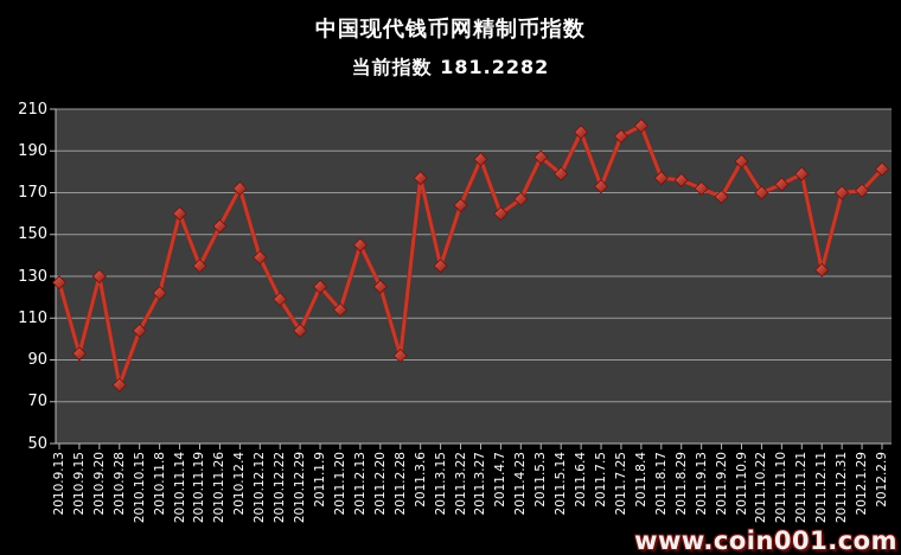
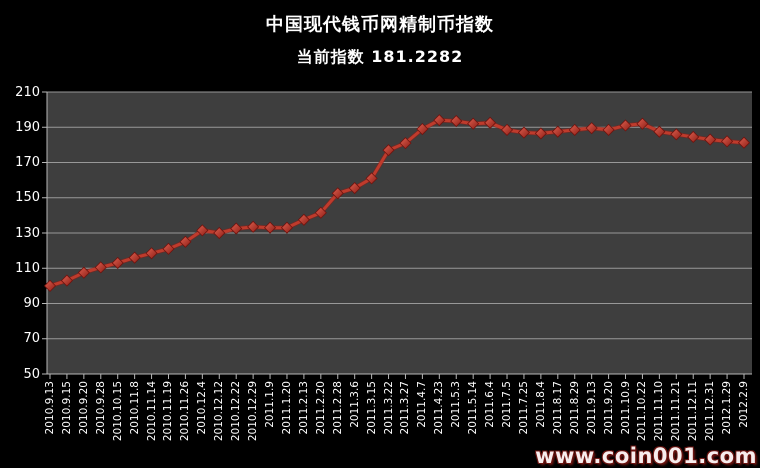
2010.9.13: 127 -> 100
2010.9.15: 93 -> 103
2010.9.20: 130 -> 108
2010.9.28: 78 -> 110
2010.10.15: 104 -> 113
2010.11.8: 122 -> 116
2010.11.14: 160 -> 118
2010.11.19: 135 -> 121
2010.11.26: 154 -> 125
2010.12.4: 172 -> 132
2010.12.12: 139 -> 130
2010.12.22: 119 -> 132
2010.12.29: 104 -> 134
2011.1.9: 125 -> 133
2011.1.20: 114 -> 133
2011.2.13: 145 -> 138
2011.2.20: 125 -> 142
2011.2.28: 92 -> 152
2011.3.6: 177 -> 156
2011.3.15: 135 -> 161
2011.3.22: 164 -> 177
2011.3.27: 186 -> 181
2011.4.7: 160 -> 189
2011.4.23: 167 -> 194
2011.5.3: 187 -> 194
2011.5.14: 179 -> 192
2011.6.4: 199 -> 192
2011.7.5: 173 -> 188
2011.7.25: 197 -> 187
2011.8.4: 202 -> 186
2011.8.17: 177 -> 188
2011.8.29: 176 -> 188
2011.9.13: 172 -> 190
2011.9.20: 168 -> 188
2011.10.9: 185 -> 191
2011.10.22: 170 -> 192
2011.11.10: 174 -> 188
2011.11.21: 179 -> 186
2011.12.11: 133 -> 184
2011.12.31: 170 -> 183
2012.1.29: 171 -> 182
